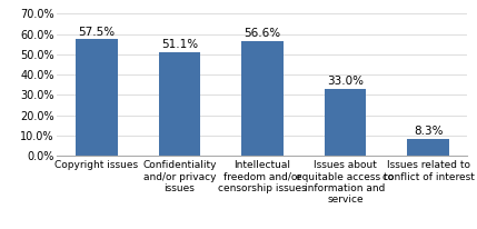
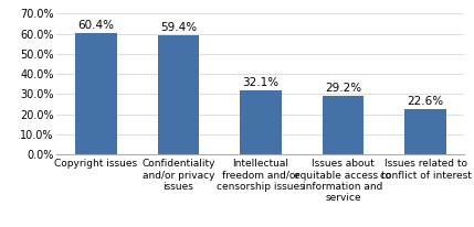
Copyright issues: 57.5% -> 60.4%
Confidentiality and/or privacy issues: 51.1% -> 59.4%
Intellectual freedom and/or censorship issues: 56.6% -> 32.1%
Issues about equitable access to information and service: 33.0% -> 29.2%
Issues related to conflict of interest: 8.3% -> 22.6%
